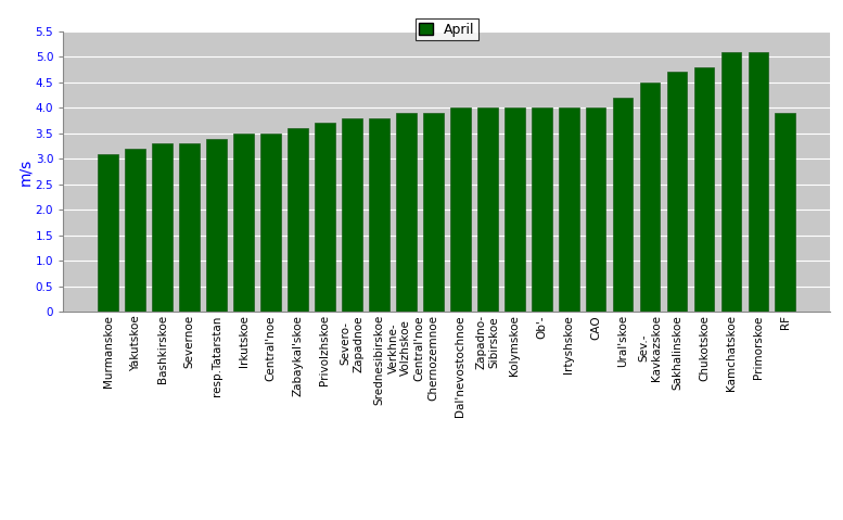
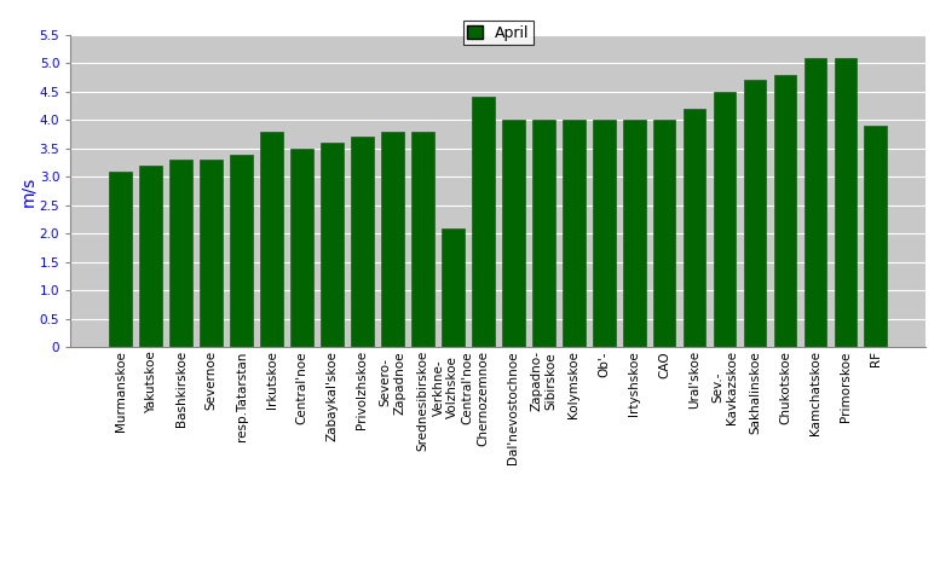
Irkutskoe: 3.5 -> 3.8
Verkhne- Volzhskoe Central'noe: 3.9 -> 2.1
Chernozemnoe: 3.9 -> 4.4
